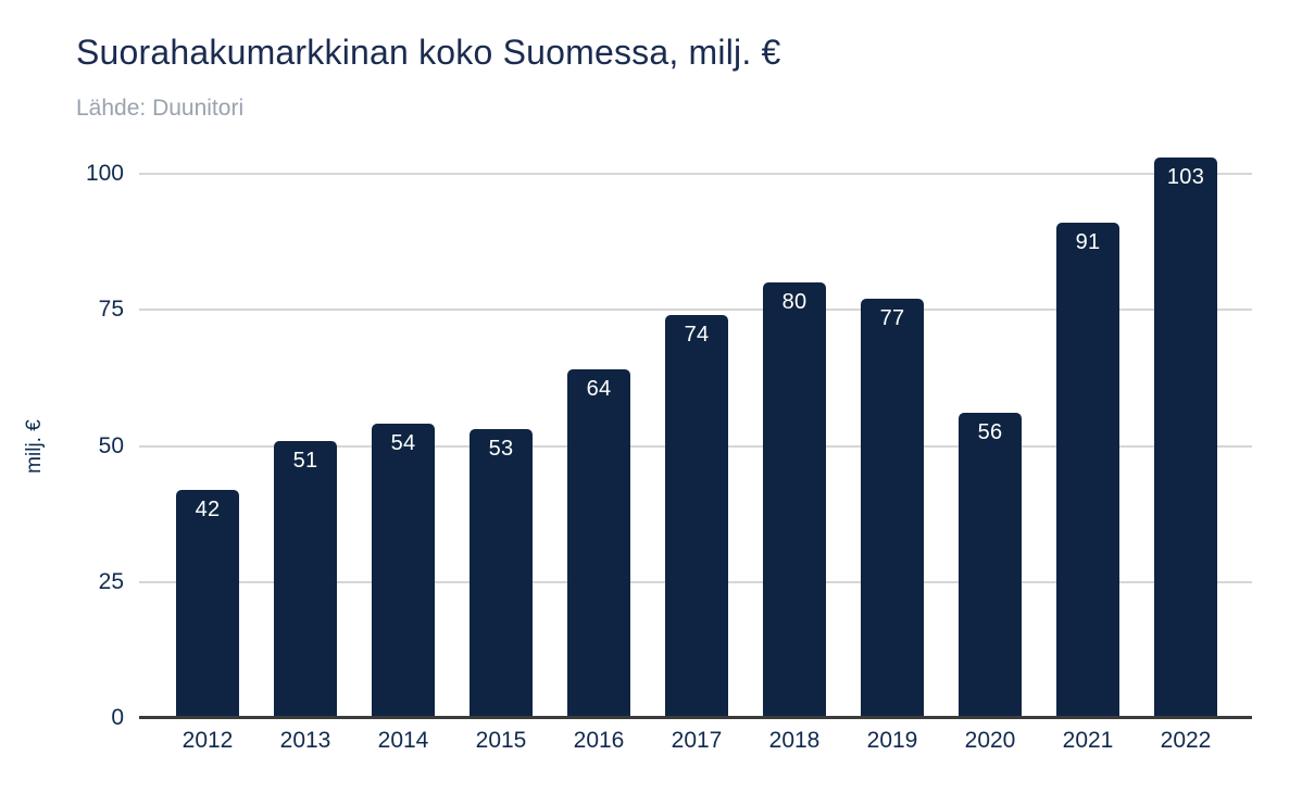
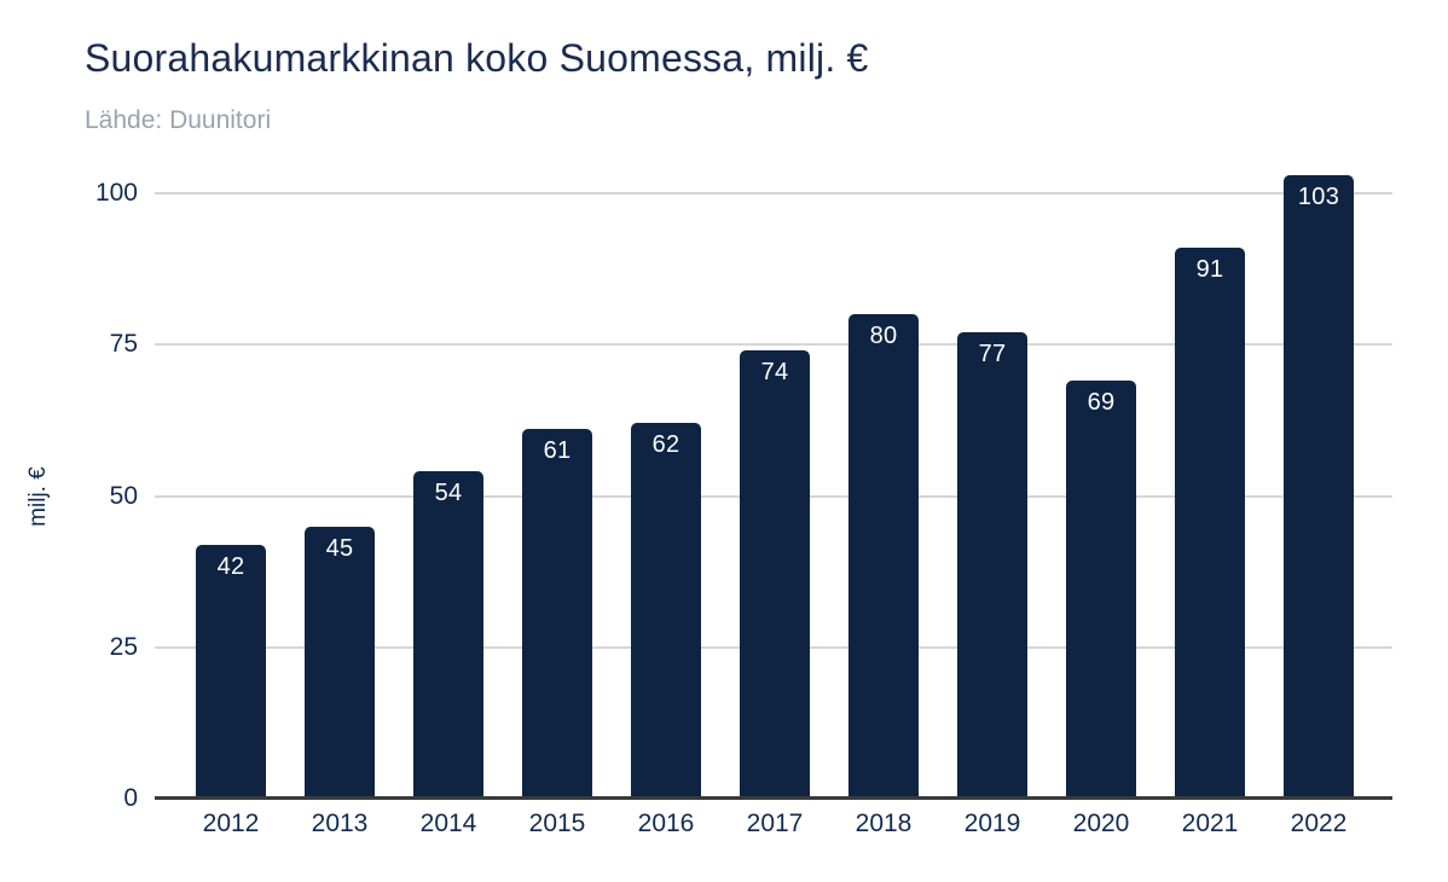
2013: 51 -> 45
2015: 53 -> 61
2016: 64 -> 62
2020: 56 -> 69
